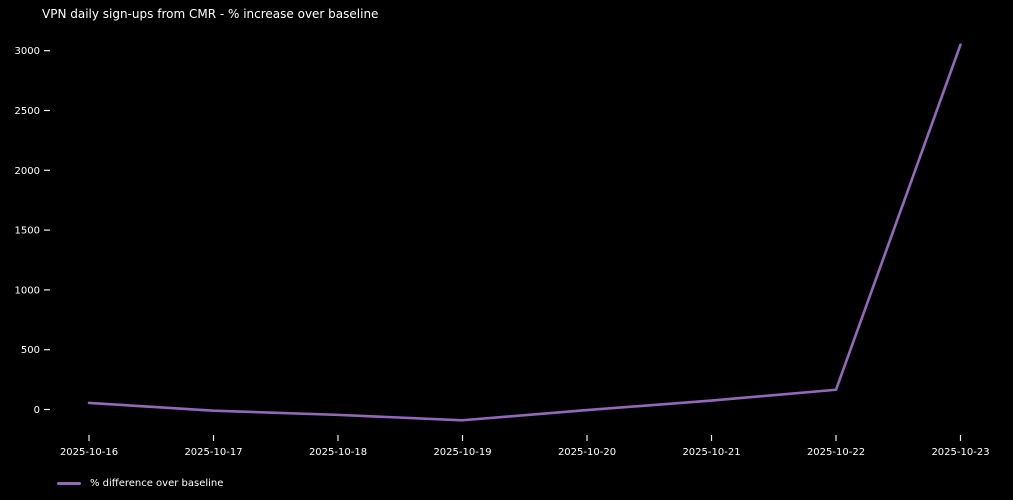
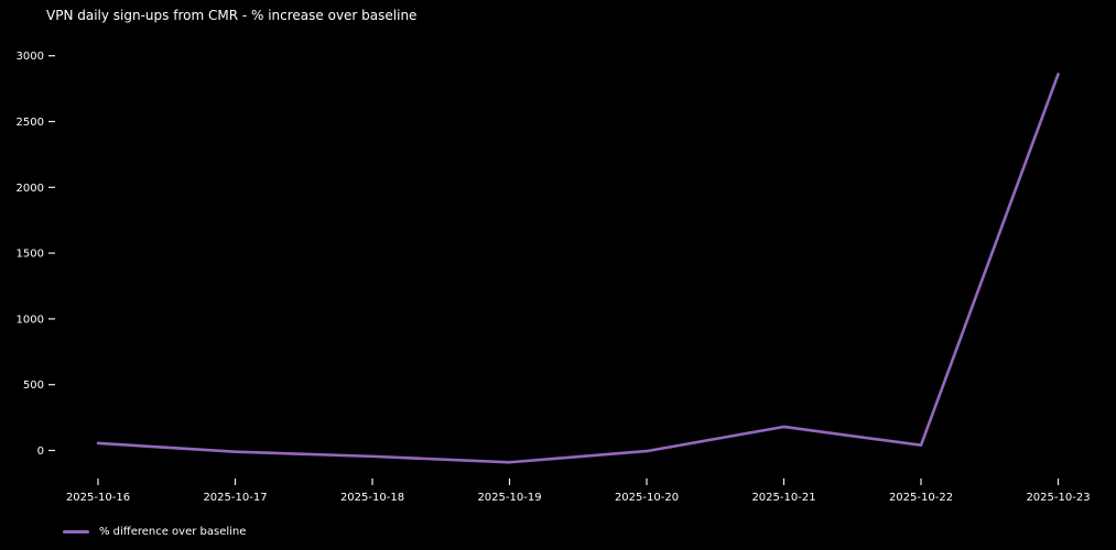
2025-10-21: 80 -> 180
2025-10-22: 160 -> 40
2025-10-23: 3050 -> 2860
